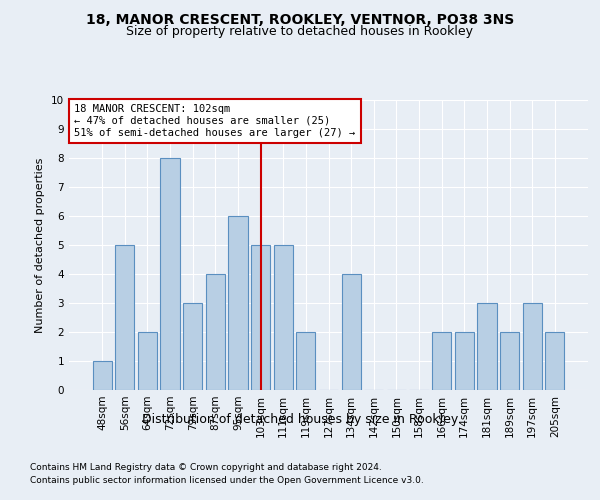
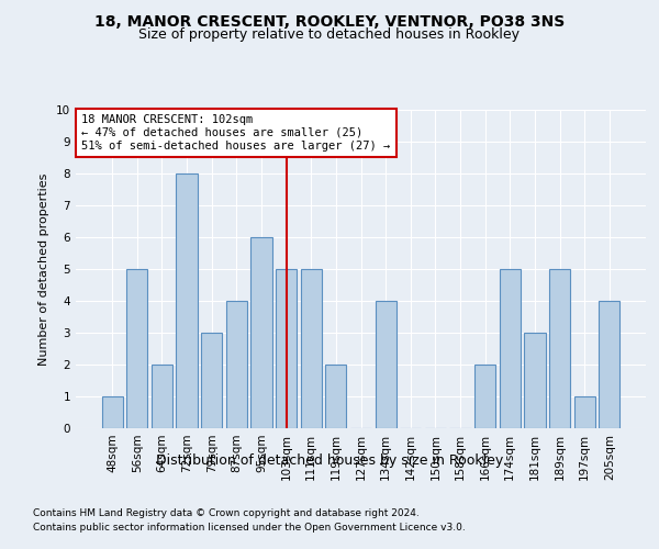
174sqm: 2 -> 5
189sqm: 2 -> 5
197sqm: 3 -> 1
205sqm: 2 -> 4
